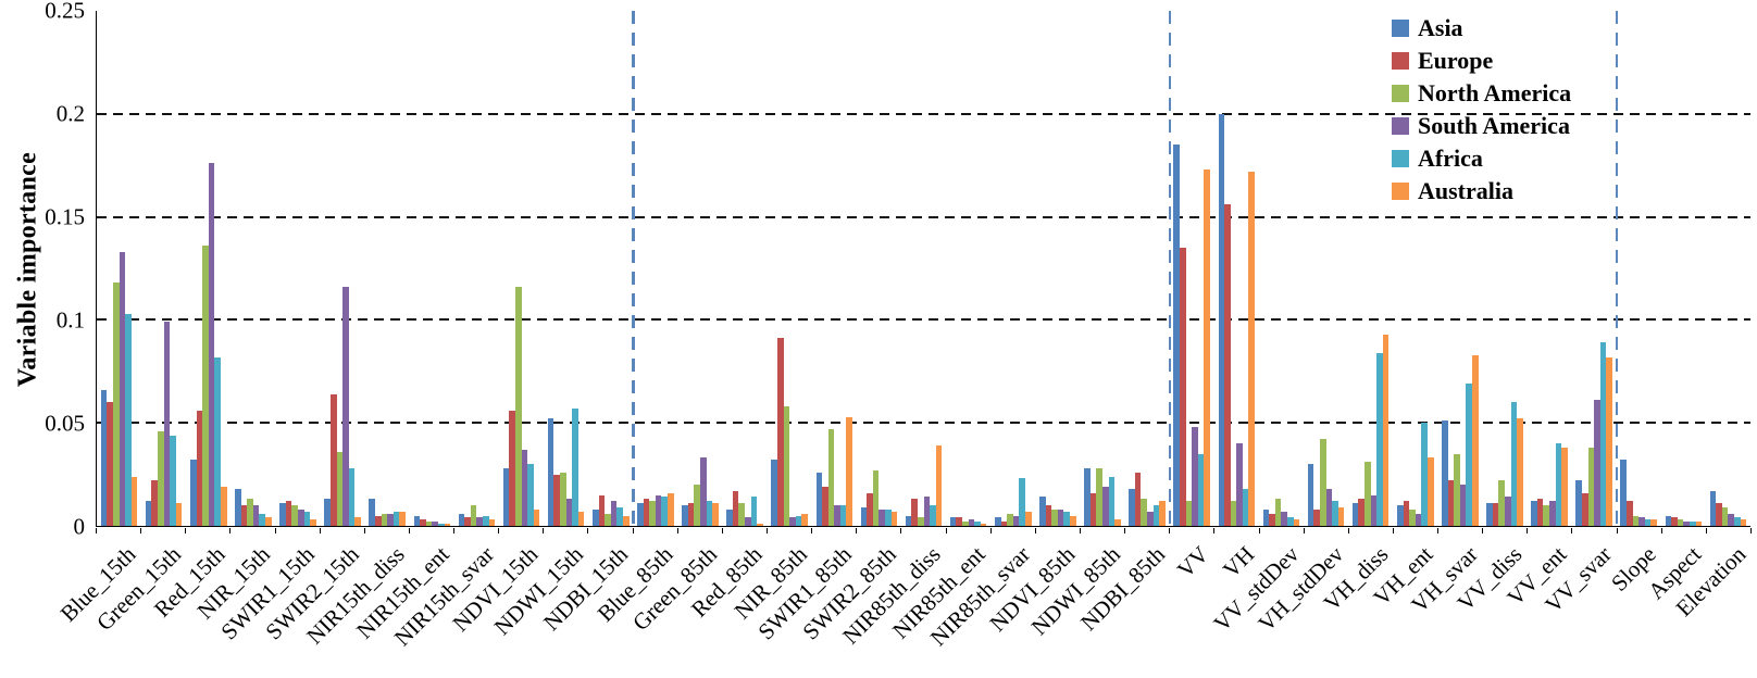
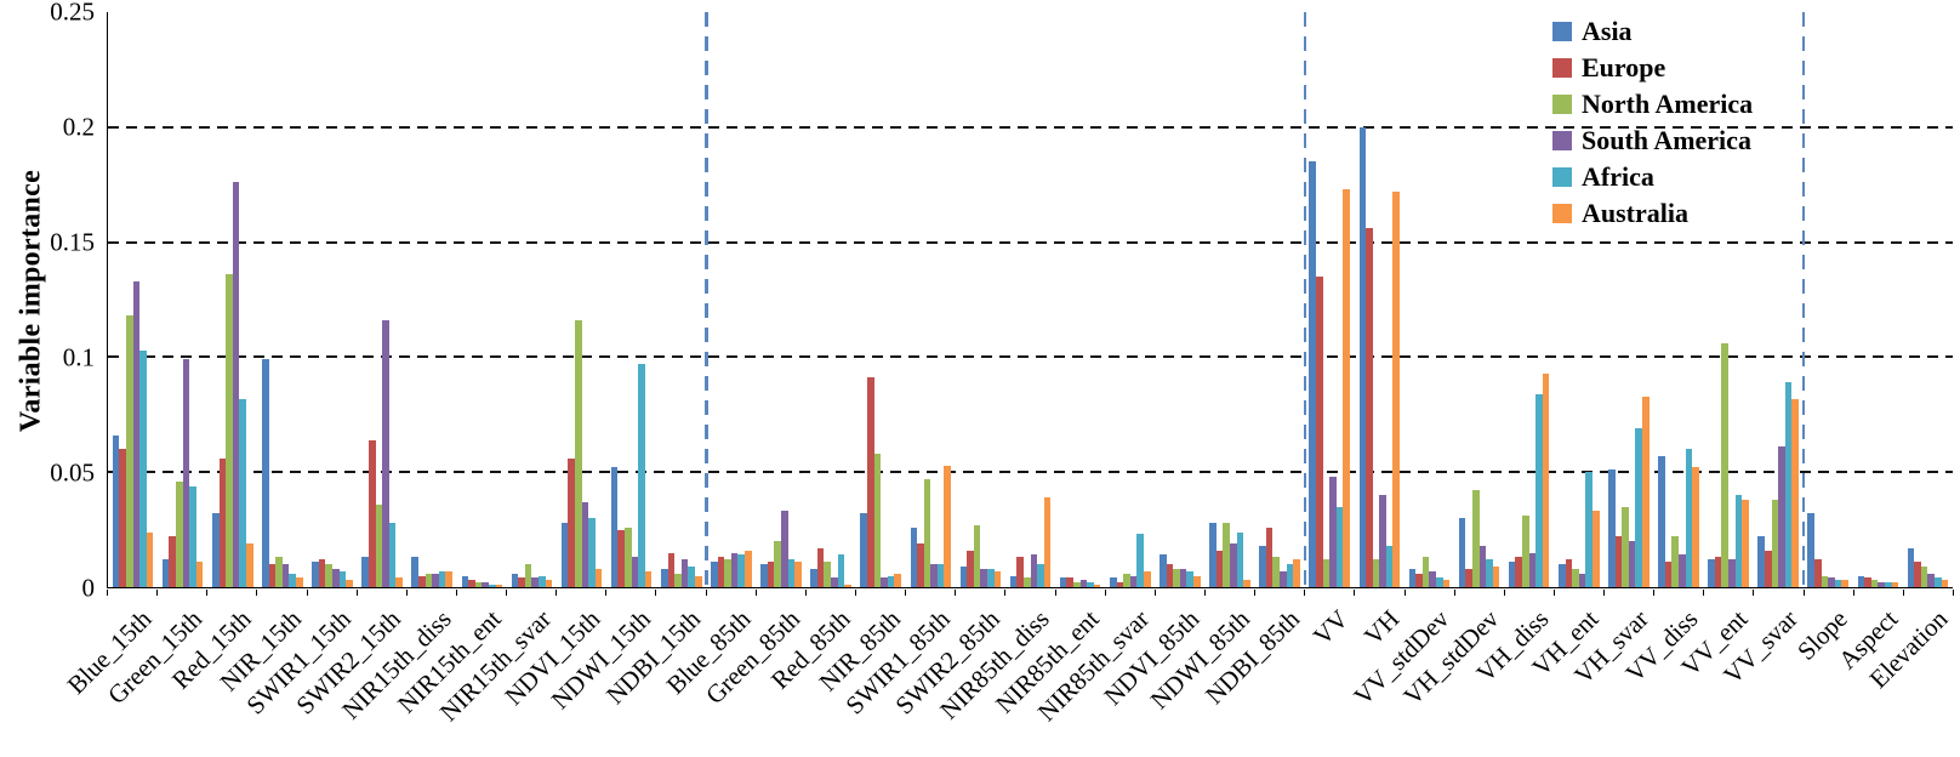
Asia/NIR_15th: 0.018 -> 0.099
Africa/NDWI_15th: 0.057 -> 0.097
Asia/VV_diss: 0.011 -> 0.057
North America/VV_ent: 0.010 -> 0.106
